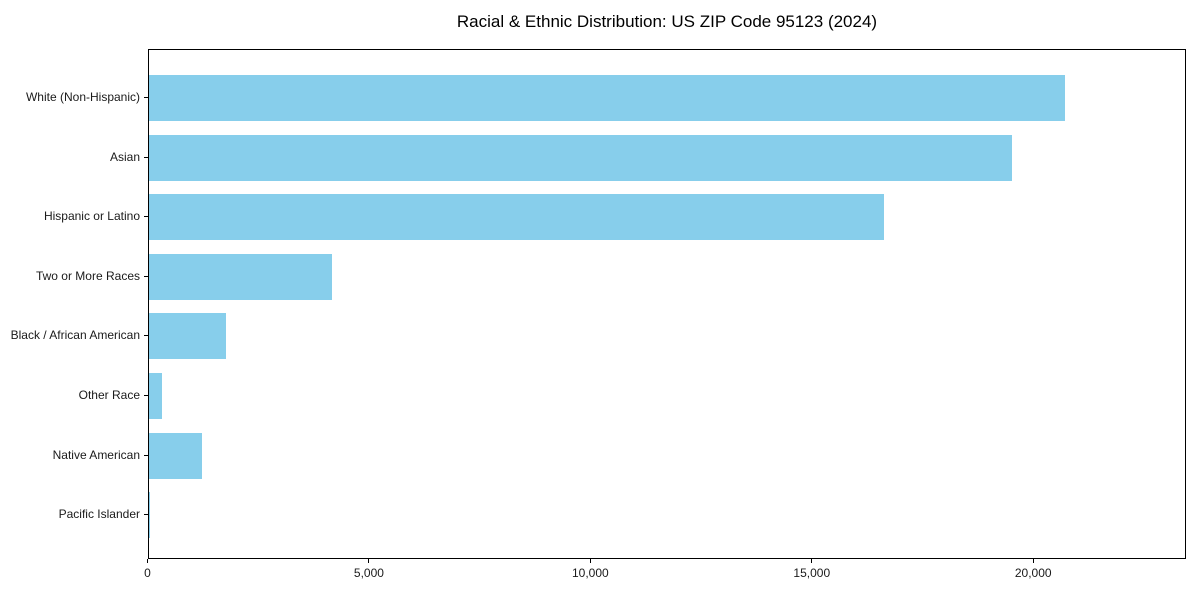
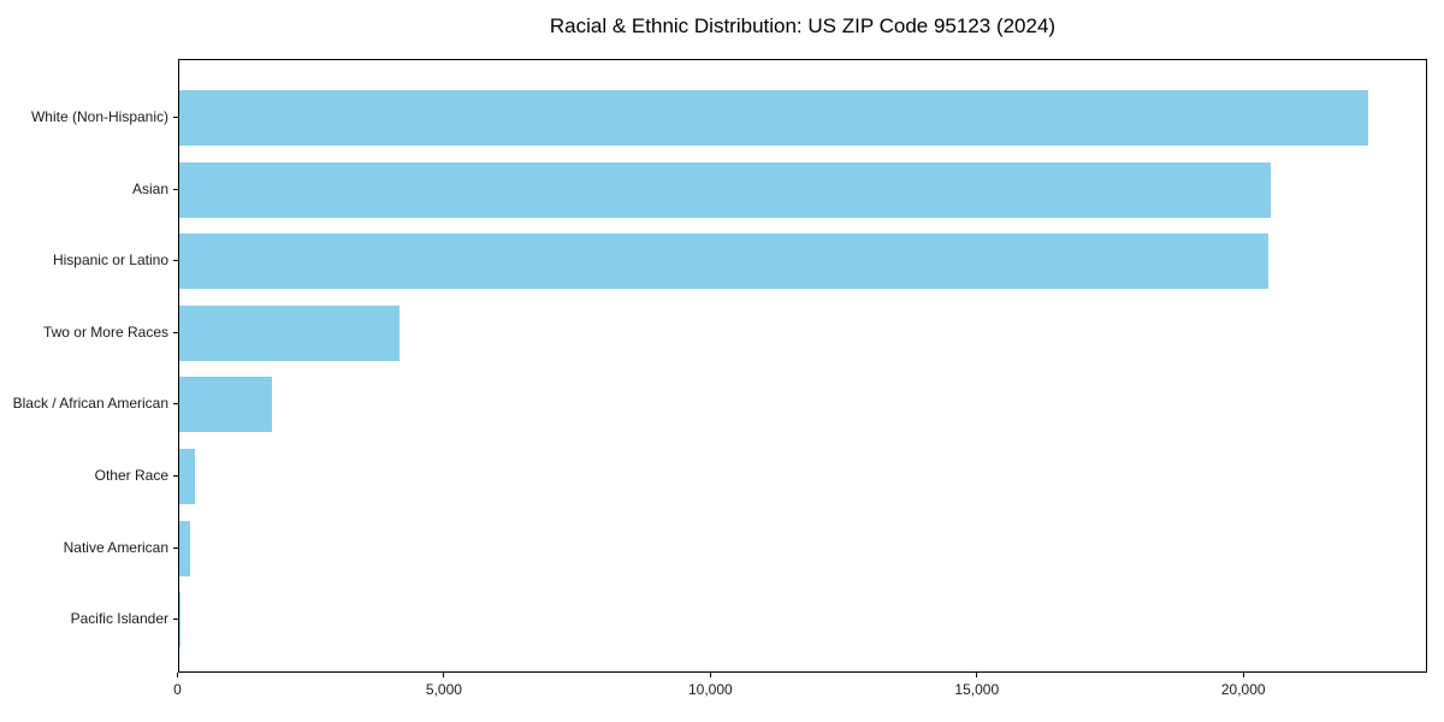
White (Non-Hispanic): 20700 -> 22300
Asian: 19500 -> 20500
Hispanic or Latino: 16600 -> 20400
Native American: 1200 -> 200
